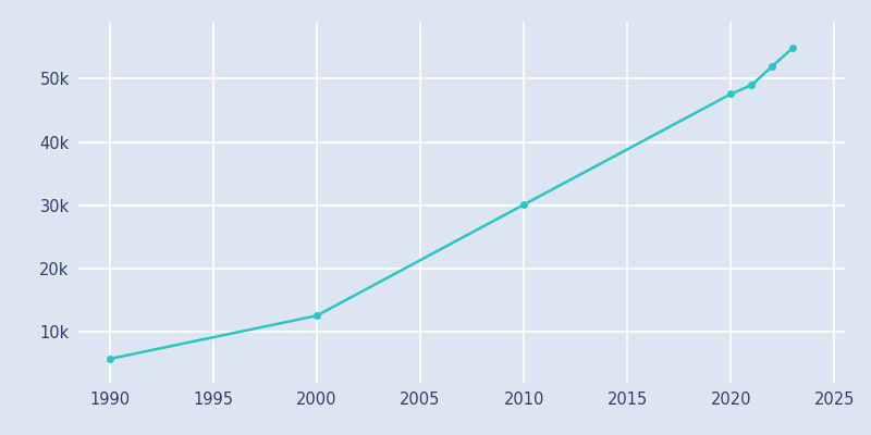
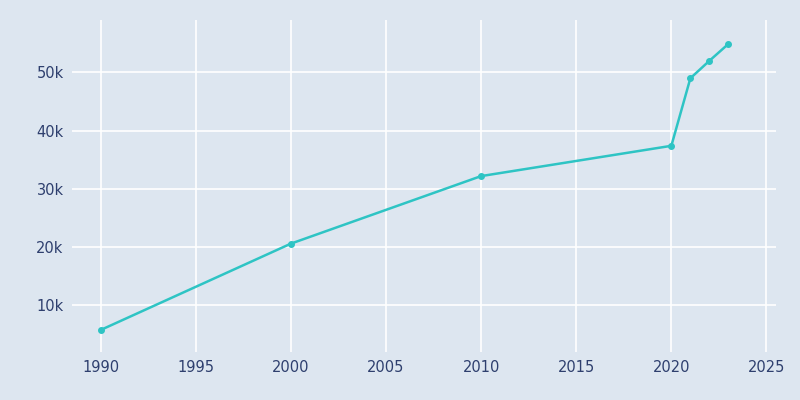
2000: 12.6k -> 20.6k
2010: 30.1k -> 32.2k
2020: 47.6k -> 37.4k
